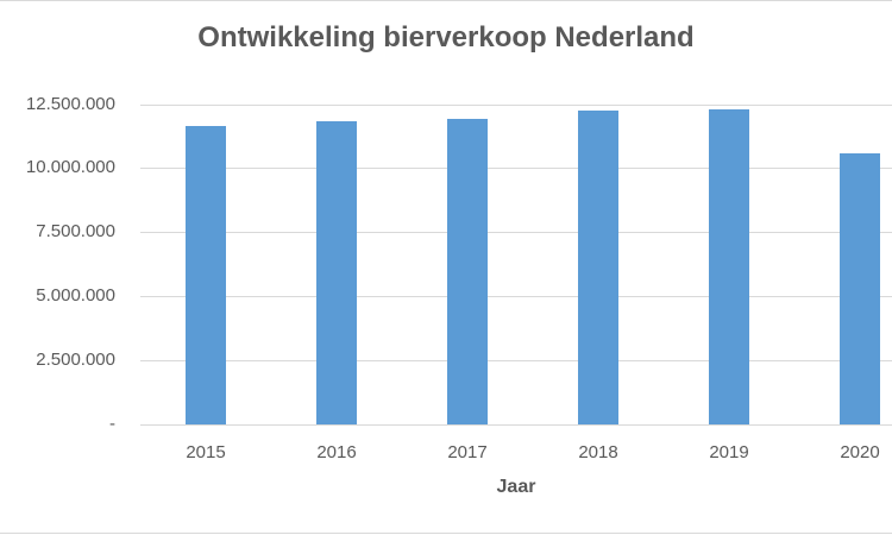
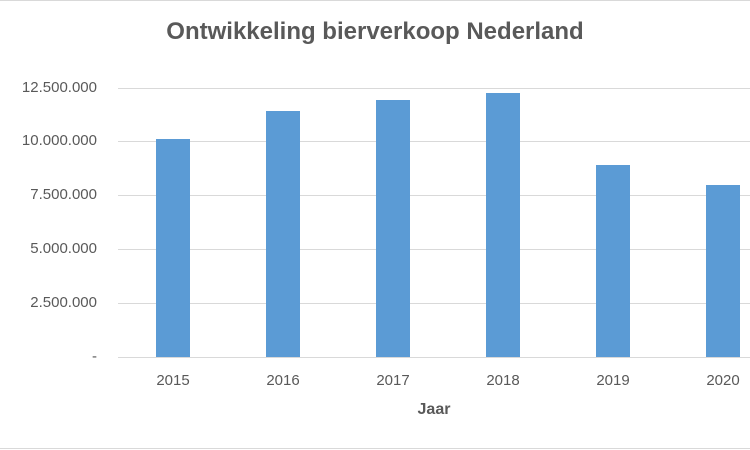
2015: 11600000 -> 10100000
2016: 11800000 -> 11400000
2019: 12300000 -> 8900000
2020: 10600000 -> 8000000
